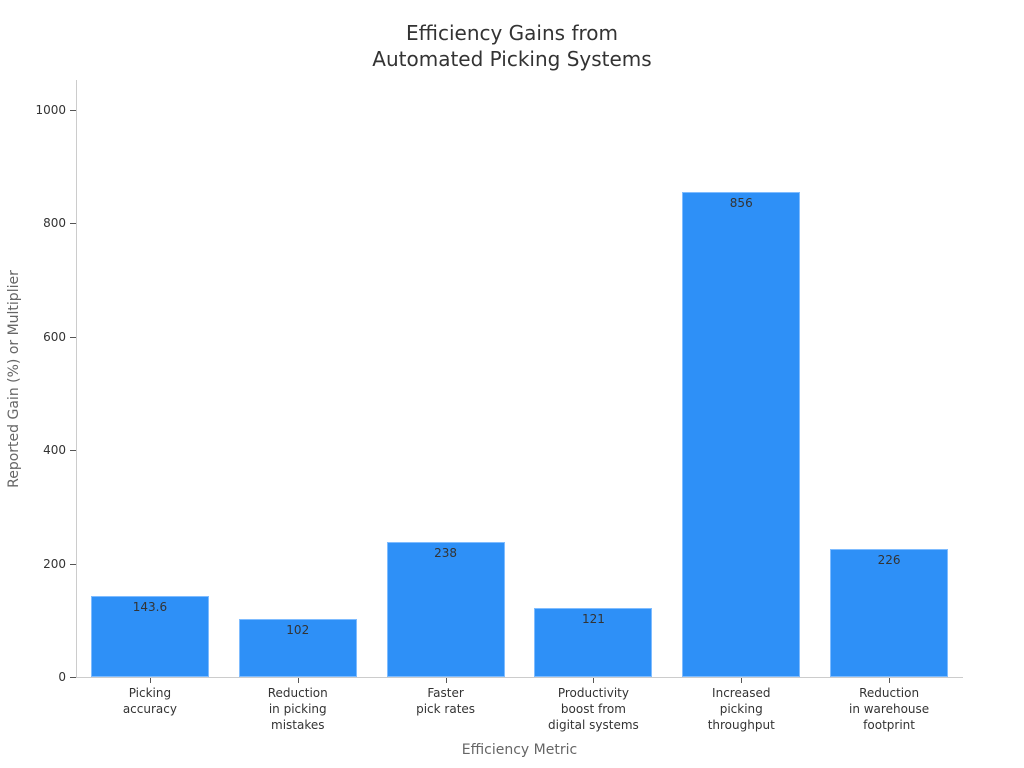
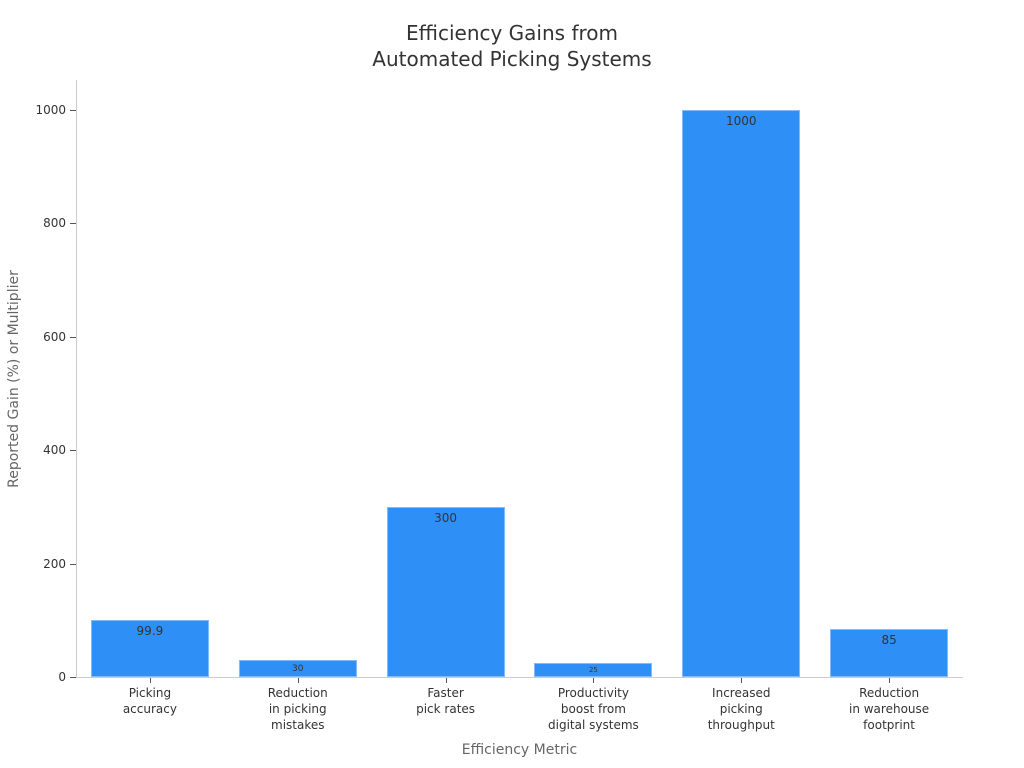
Picking accuracy: 143.6 -> 99.9
Reduction in picking mistakes: 102 -> 30
Faster pick rates: 238 -> 300
Productivity boost from digital systems: 121 -> 25
Increased picking throughput: 856 -> 1000
Reduction in warehouse footprint: 226 -> 85
